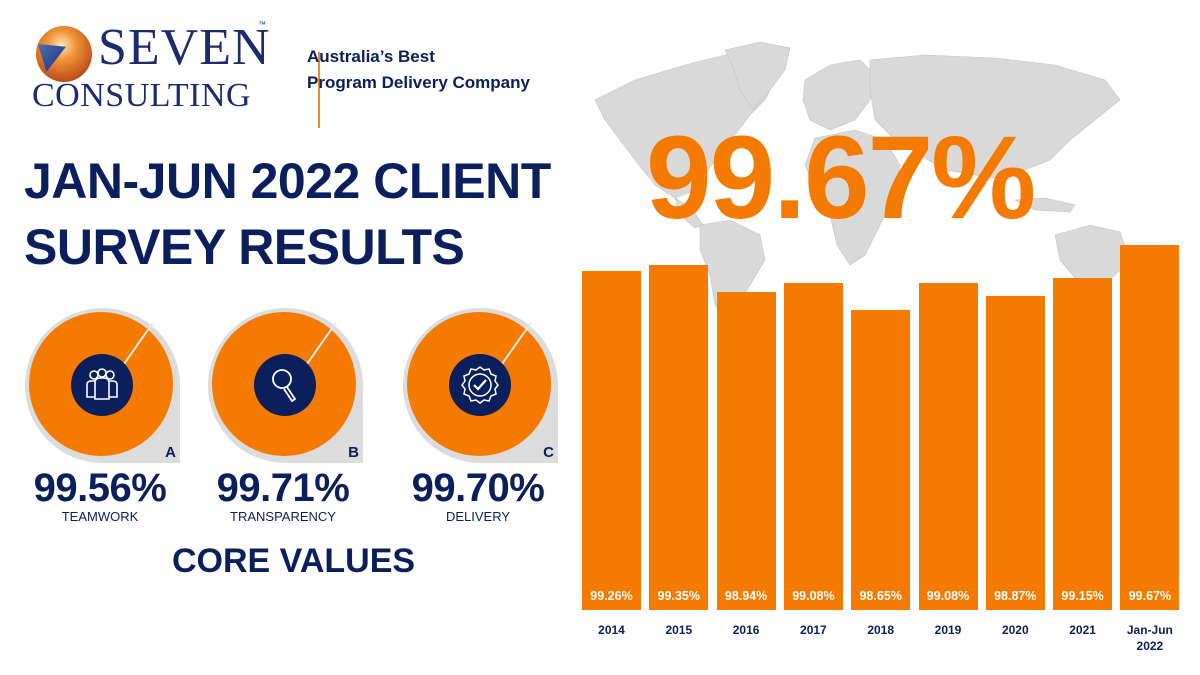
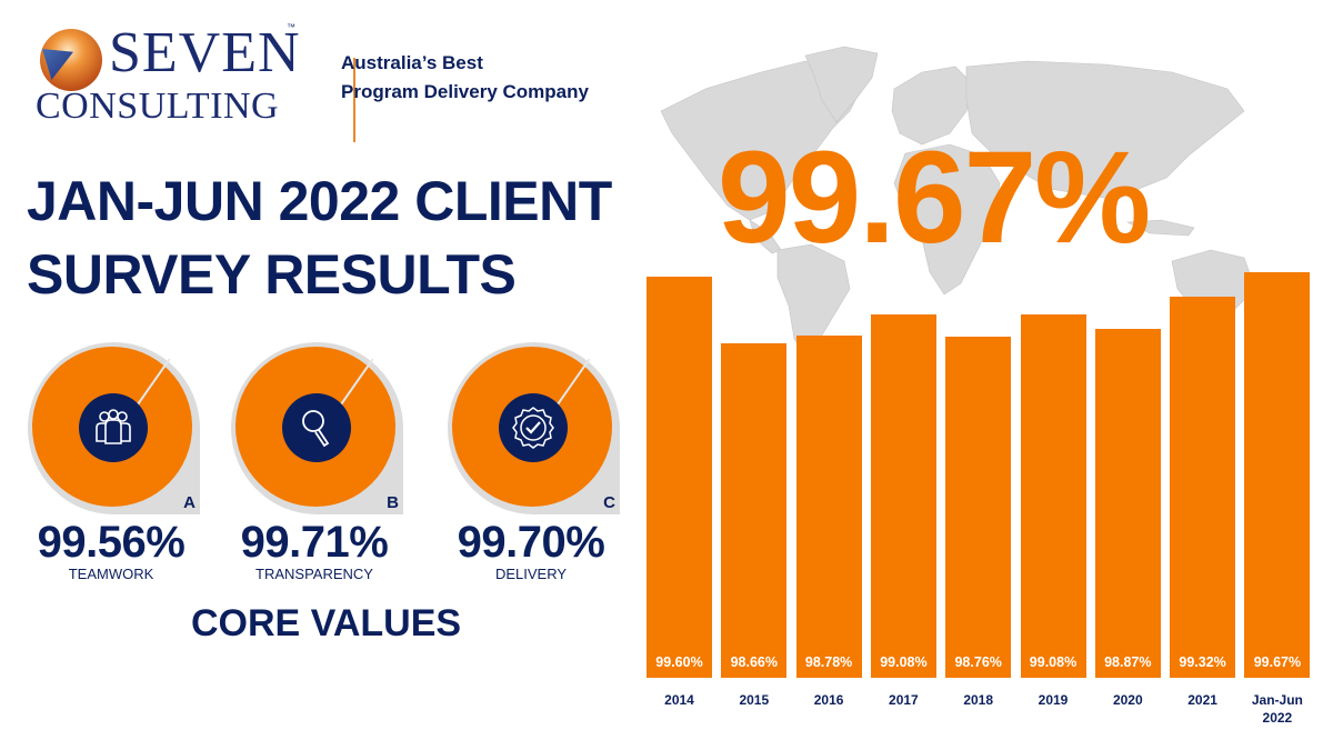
2014: 99.26% -> 99.60%
2015: 99.35% -> 98.66%
2016: 98.94% -> 98.78%
2018: 98.65% -> 98.76%
2021: 99.15% -> 99.32%
